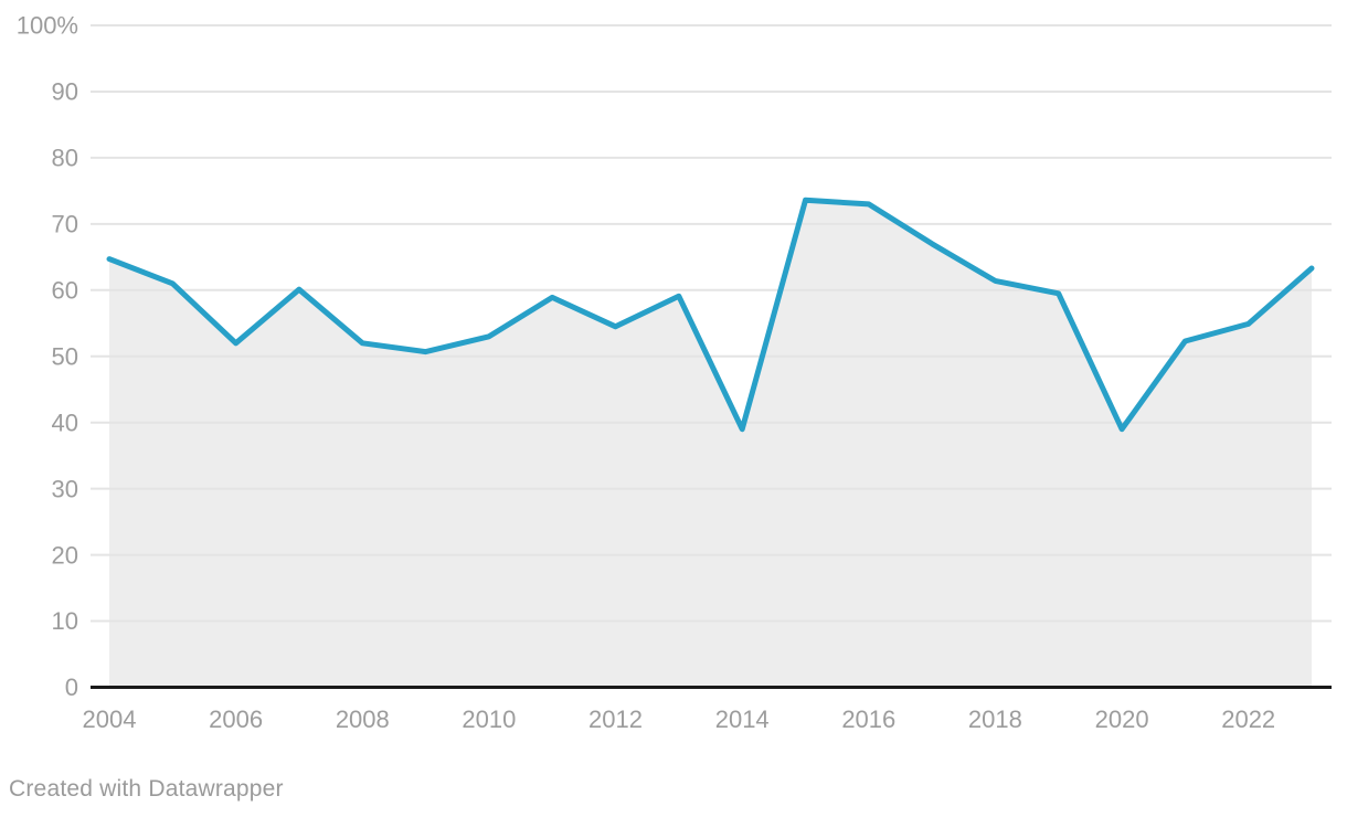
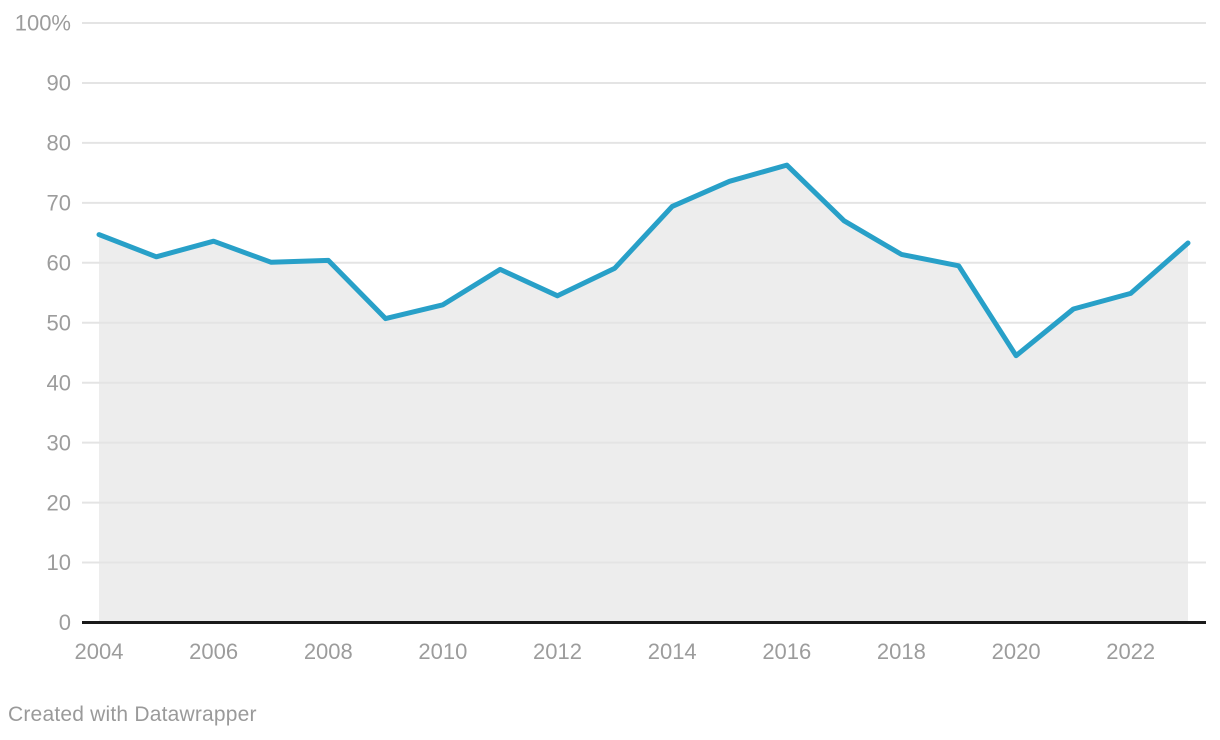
2006: 52% -> 64%
2008: 52% -> 60%
2014: 39% -> 69%
2016: 73% -> 76%
2020: 39% -> 44%
